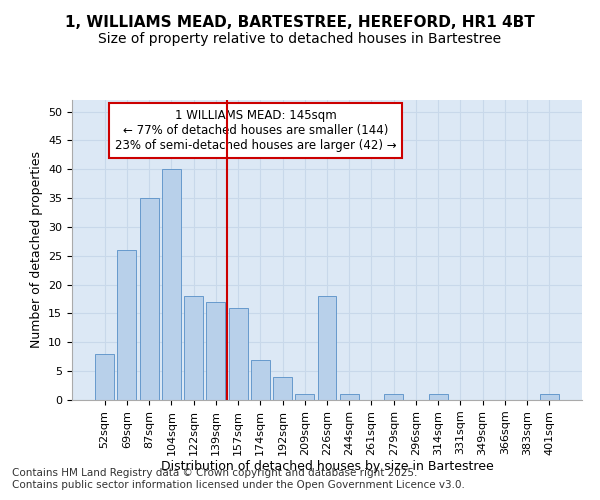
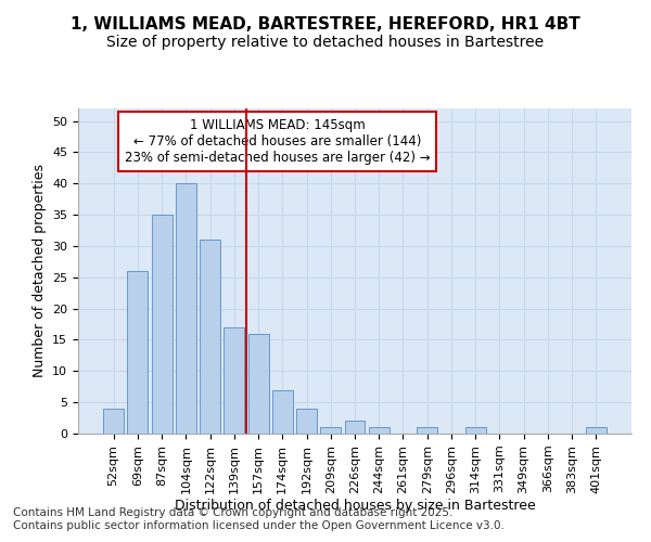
52sqm: 8 -> 4
122sqm: 18 -> 31
226sqm: 18 -> 2
